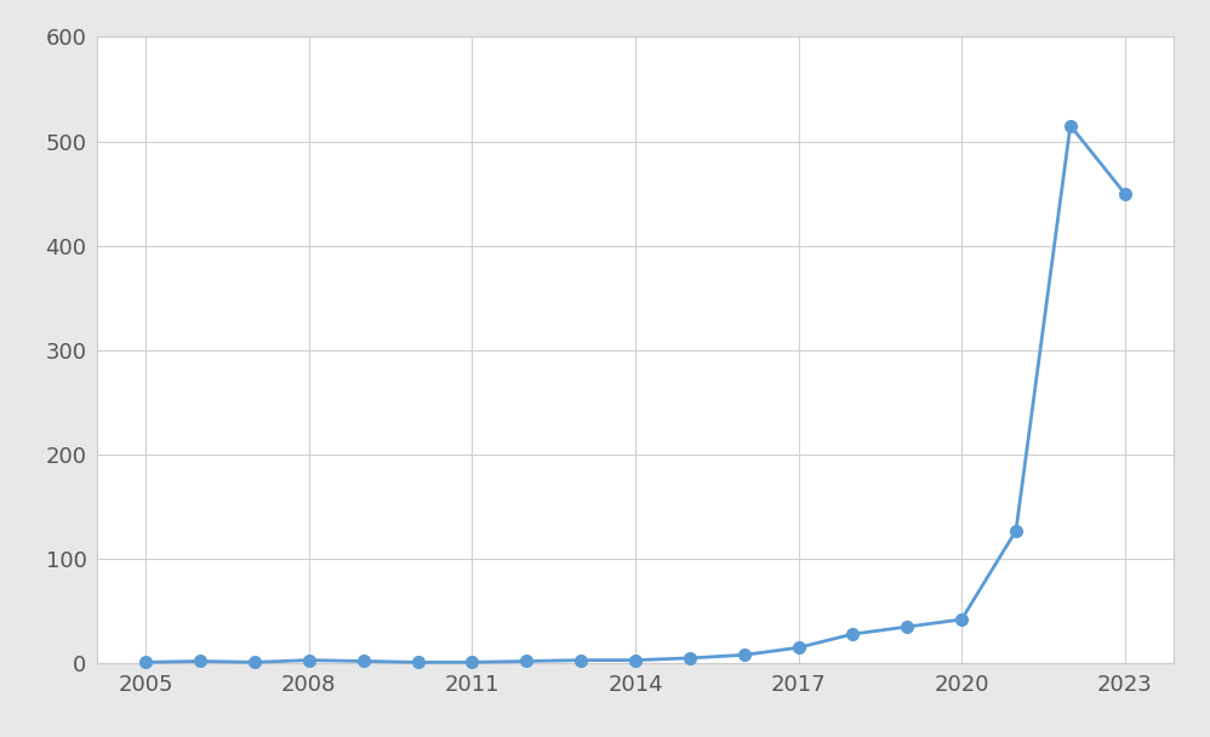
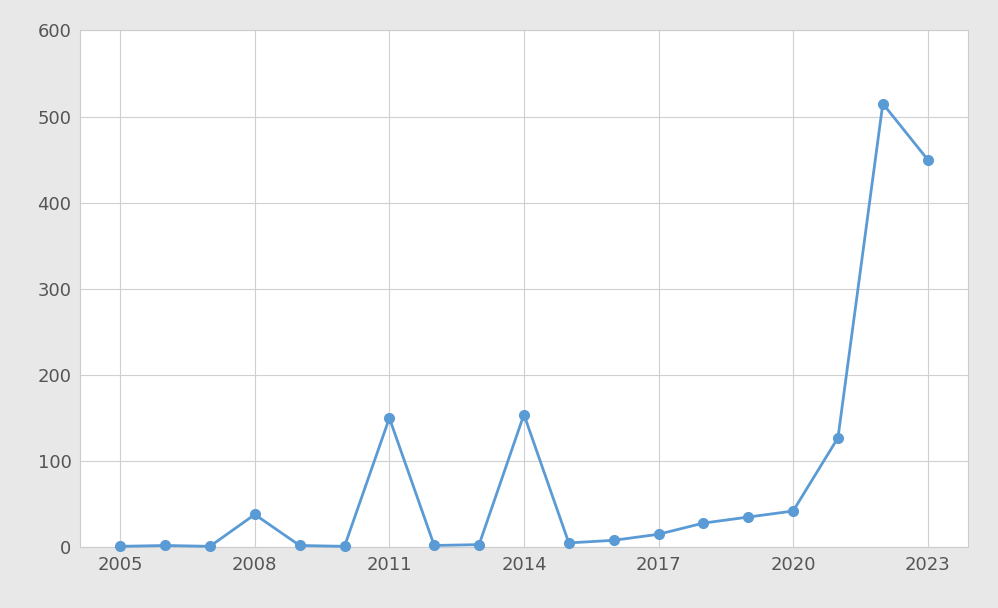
2008: 3 -> 38
2011: 1 -> 150
2014: 3 -> 154
